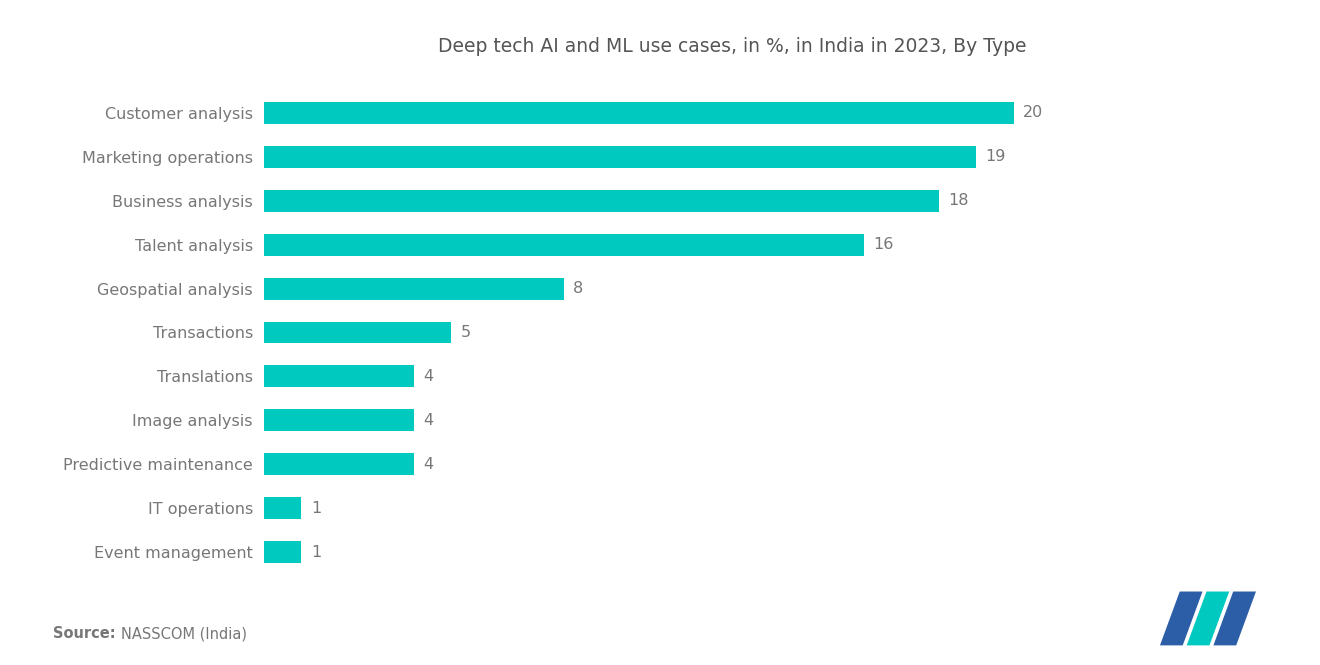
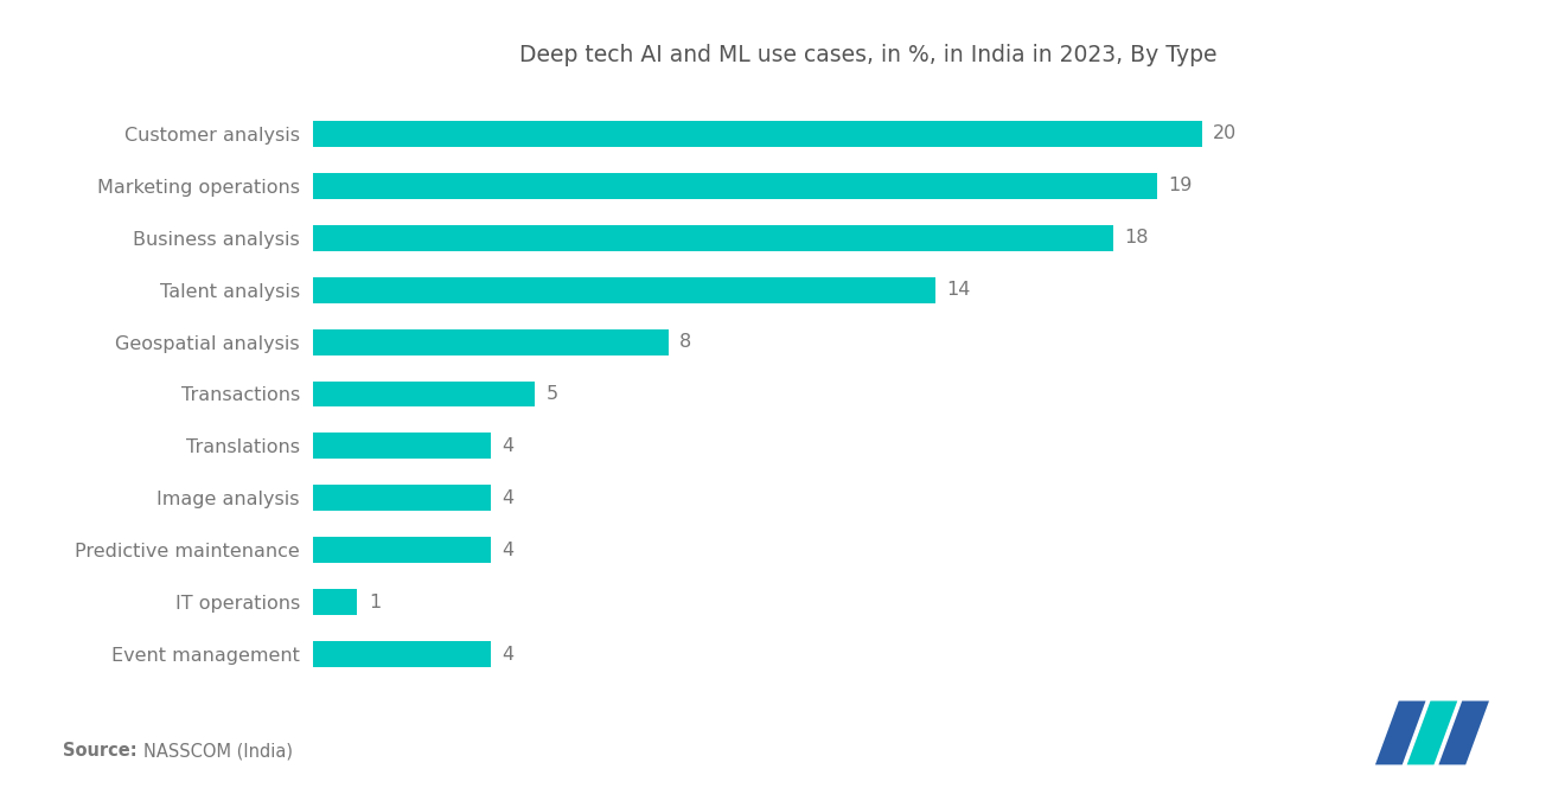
Talent analysis: 16 -> 14
Event management: 1 -> 4
